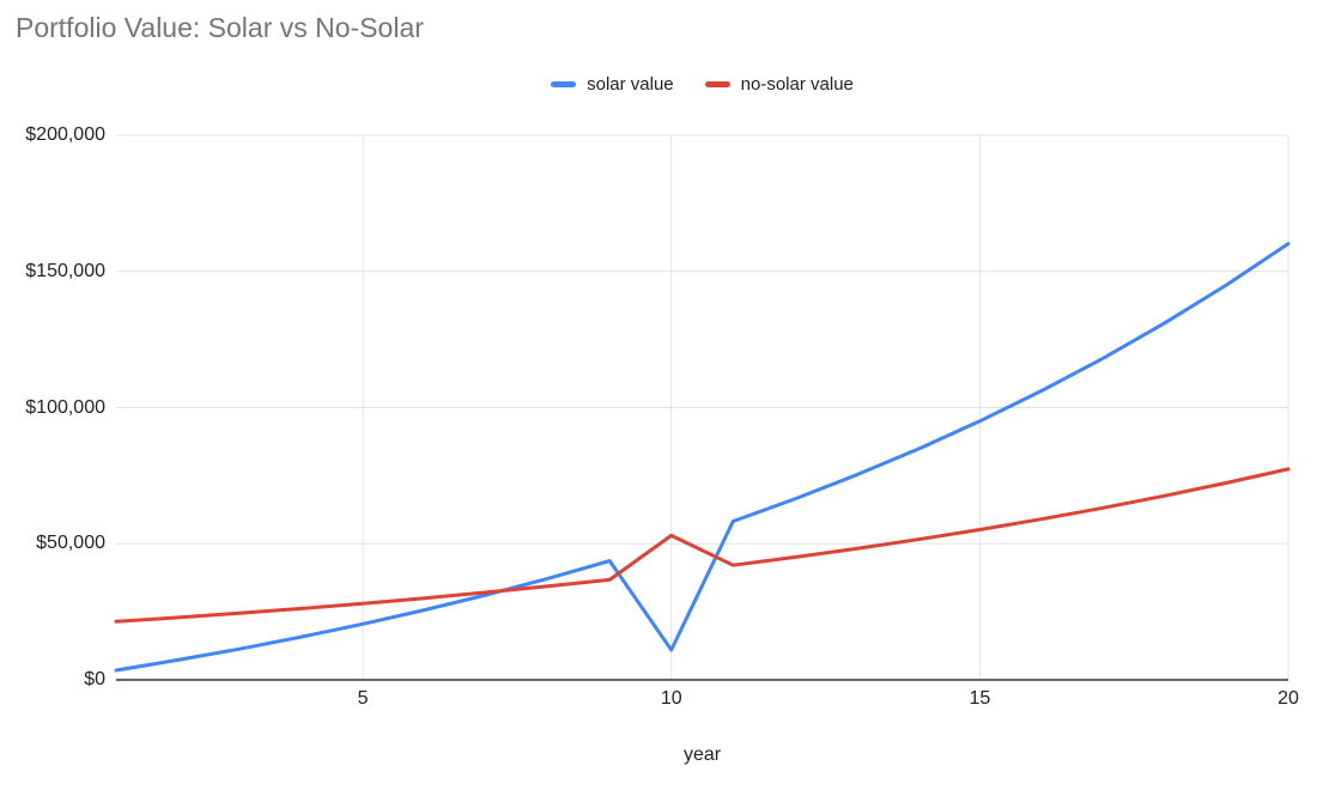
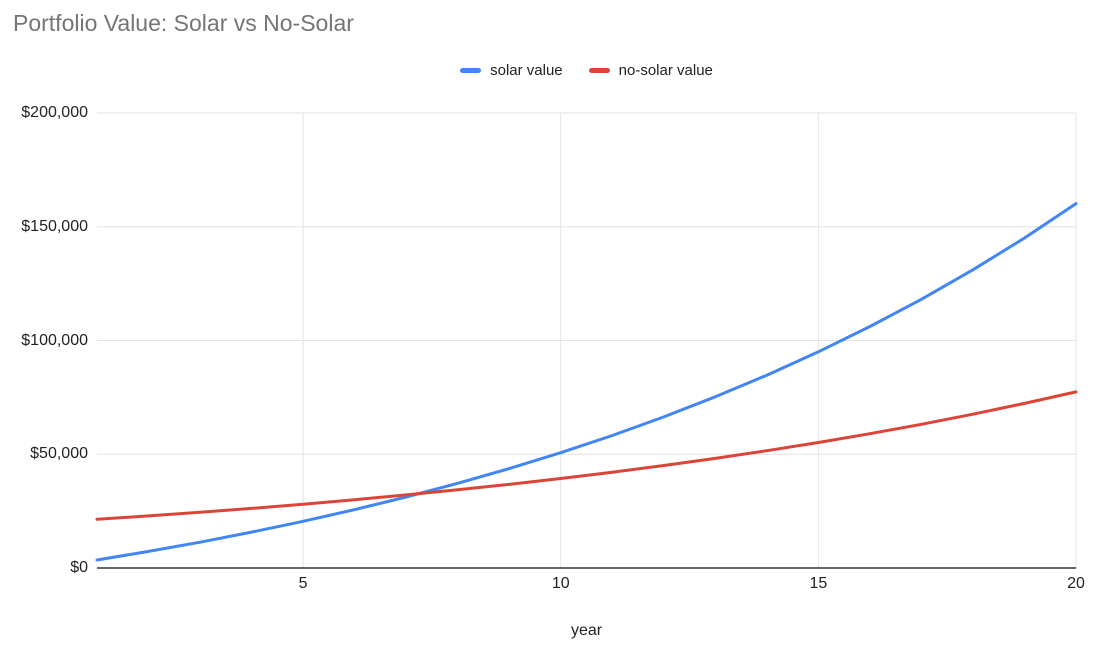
solar value/10: $11000 -> $51000
no-solar value/10: $53000 -> $39000
